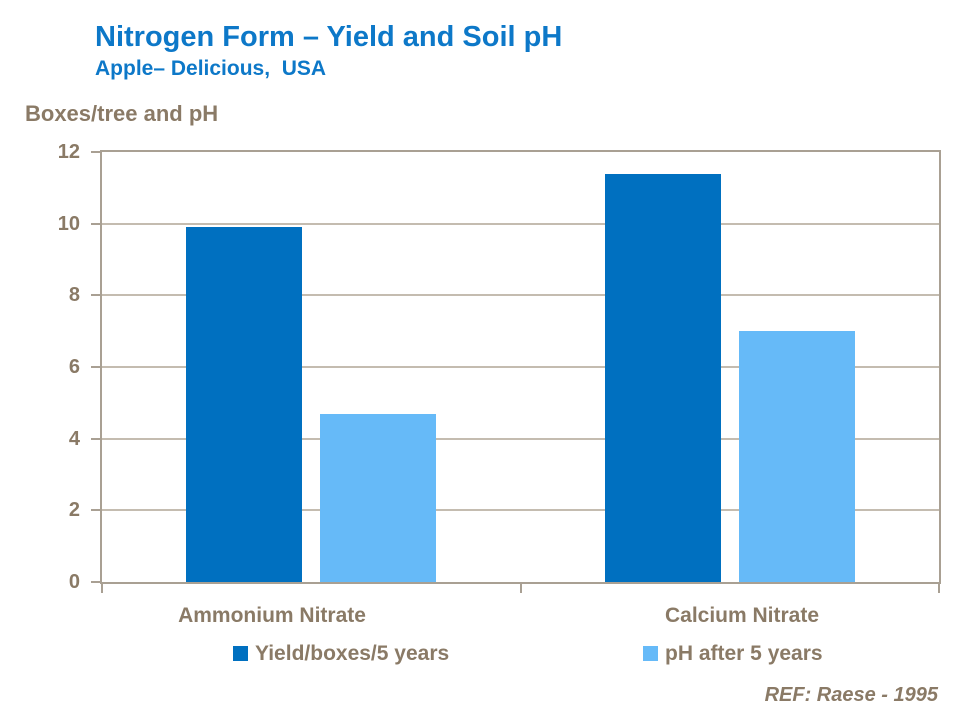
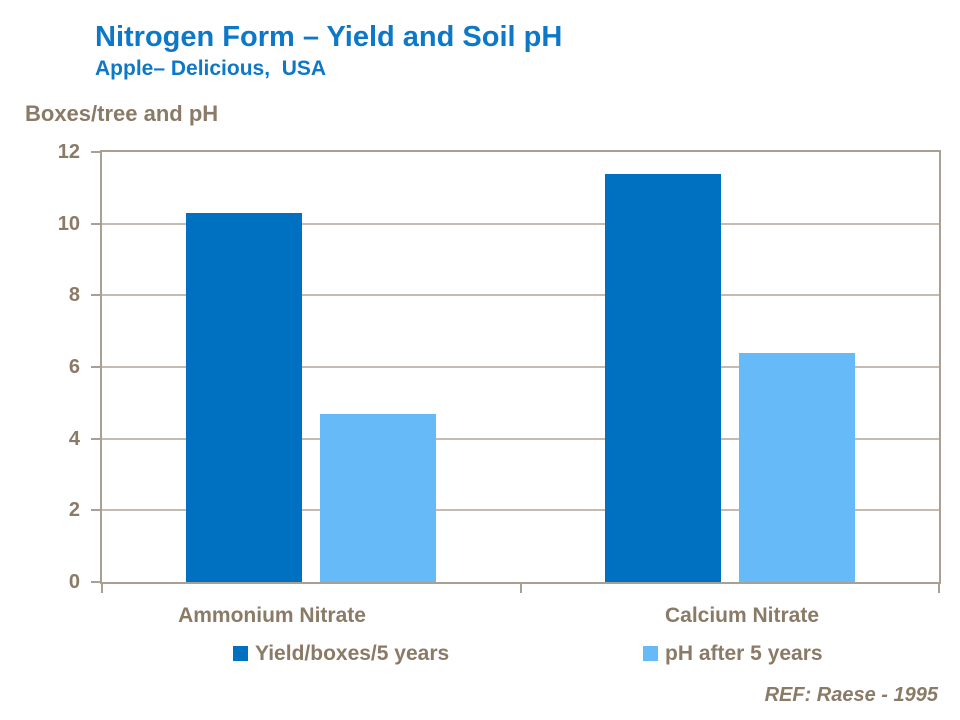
Yield/boxes/5 years/Ammonium Nitrate: 9.9 -> 10.3
pH after 5 years/Calcium Nitrate: 7.0 -> 6.4
